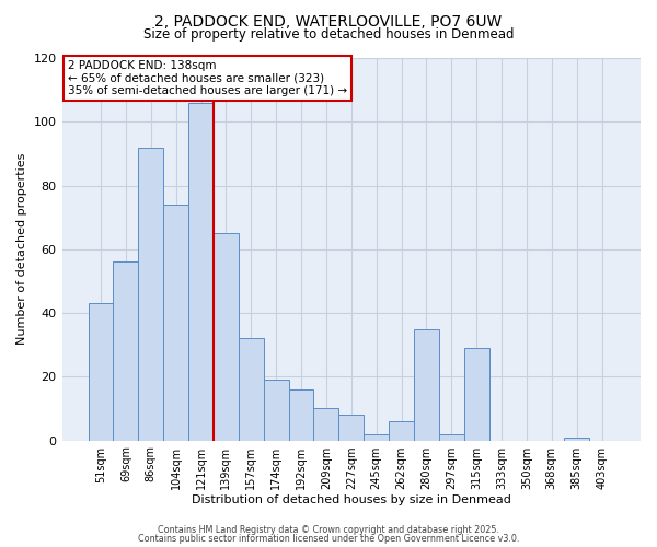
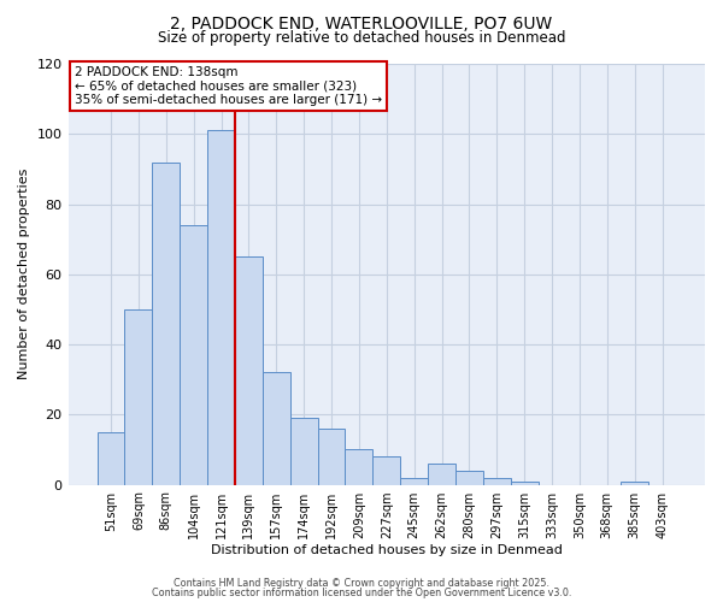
51sqm: 43 -> 15
69sqm: 56 -> 50
121sqm: 106 -> 101
280sqm: 35 -> 4
315sqm: 29 -> 1
